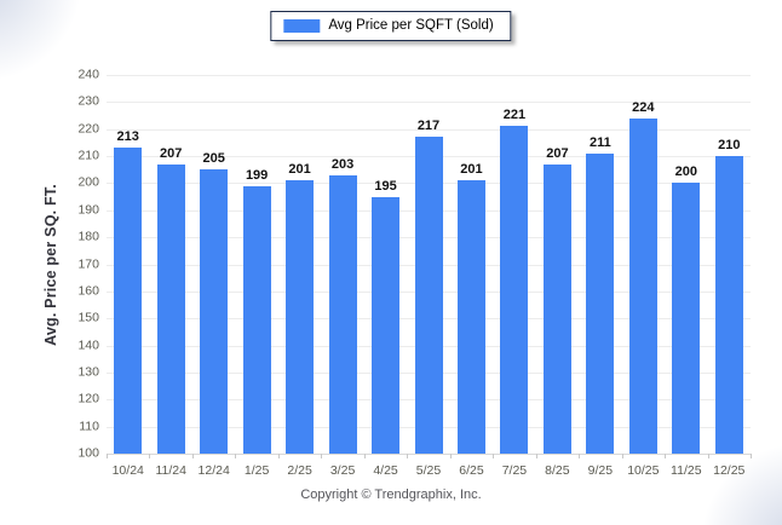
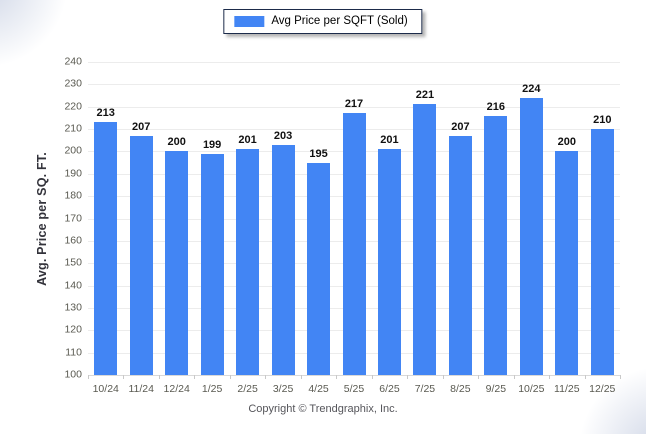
12/24: 205 -> 200
9/25: 211 -> 216
